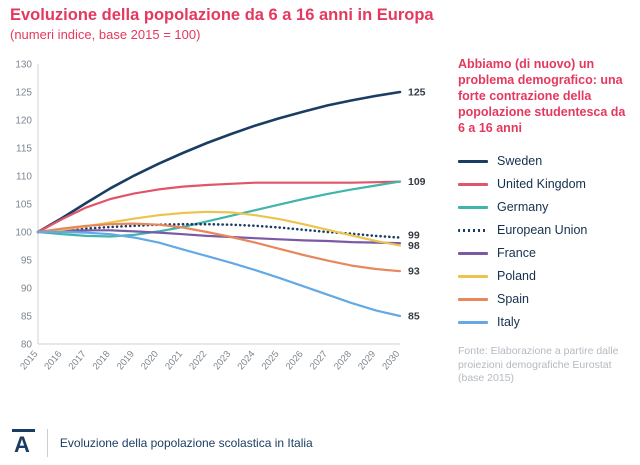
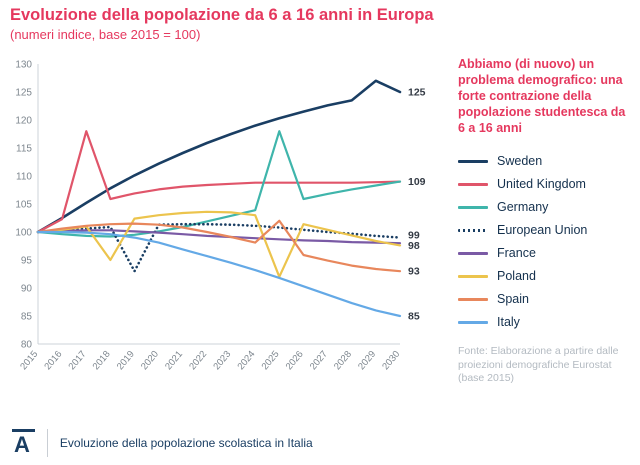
United Kingdom/2017: 104 -> 118
Poland/2018: 102 -> 95
European Union/2019: 101 -> 93
Germany/2025: 105 -> 118
Poland/2025: 102 -> 92
Spain/2025: 97 -> 102
Sweden/2029: 124 -> 127
